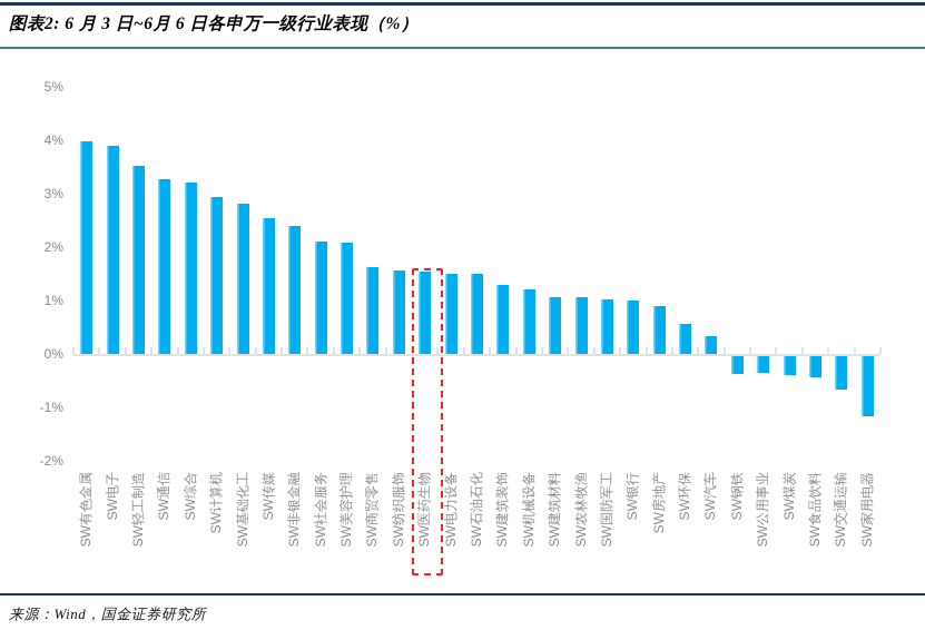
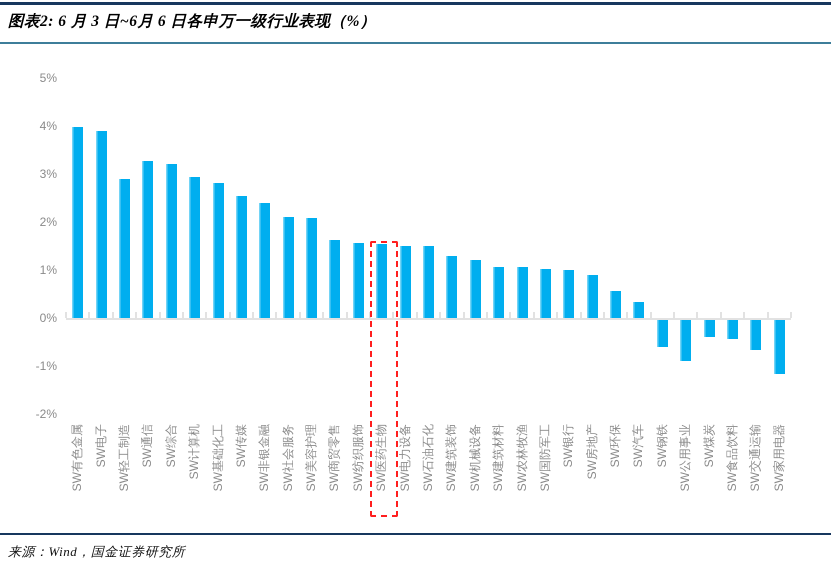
SW轻工制造: 3.5% -> 2.9%
SW钢铁: -0.4% -> -0.6%
SW公用事业: -0.4% -> -0.9%
